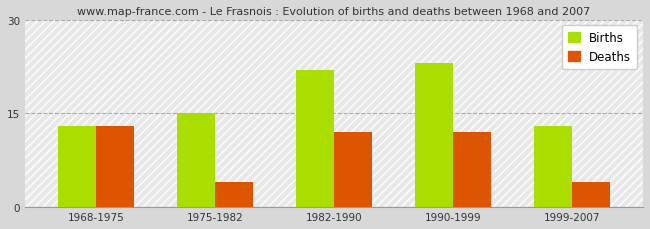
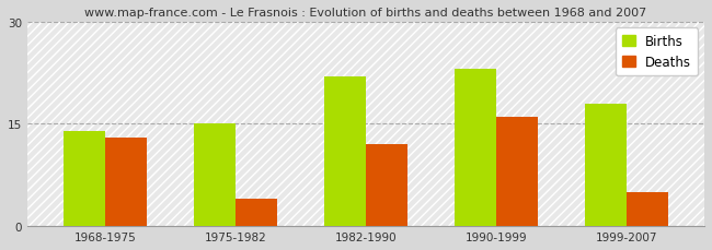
Births/1968-1975: 13 -> 14
Deaths/1990-1999: 12 -> 16
Births/1999-2007: 13 -> 18
Deaths/1999-2007: 4 -> 5
